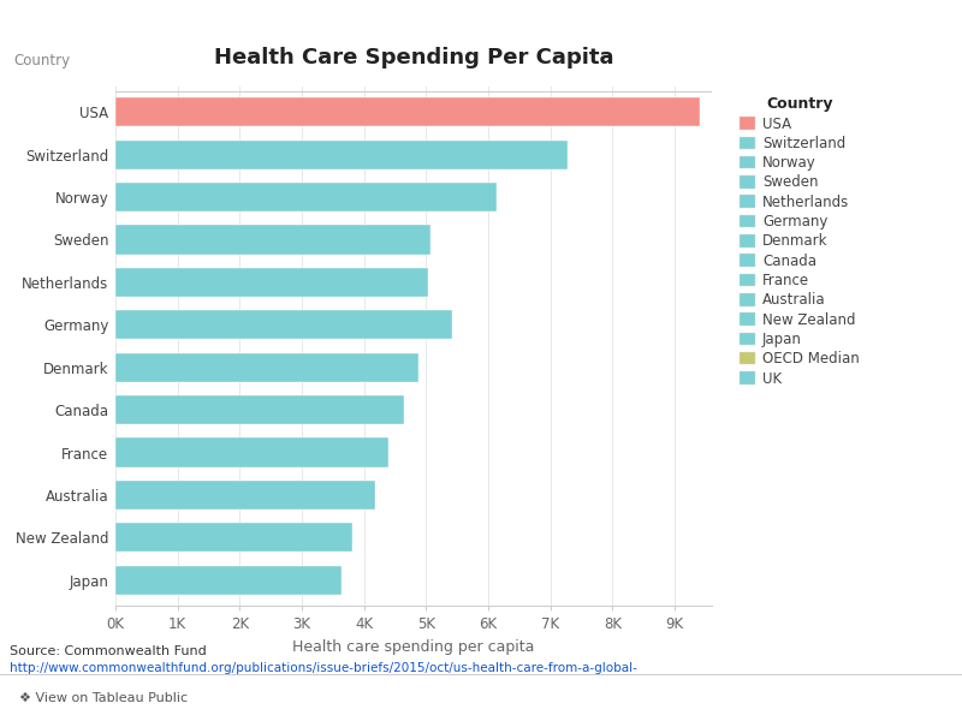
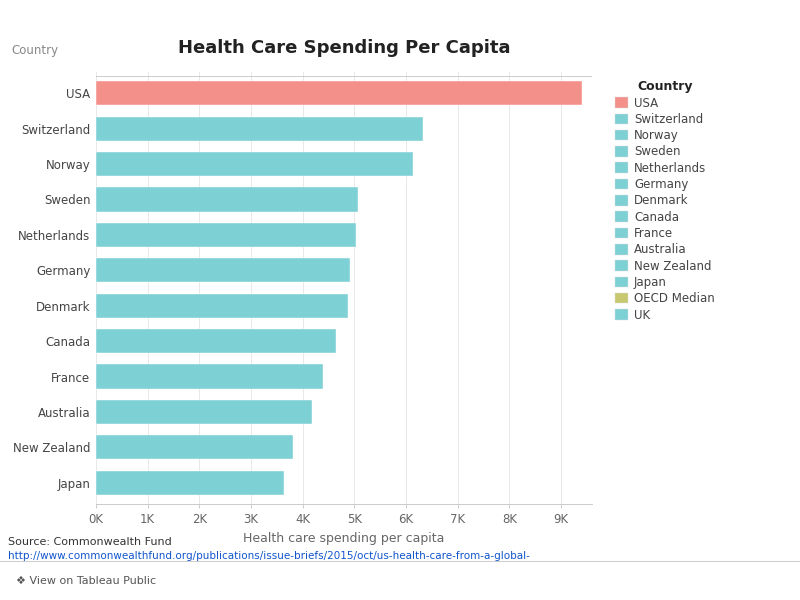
Switzerland: 7.28K -> 6.32K
Germany: 5.42K -> 4.92K
